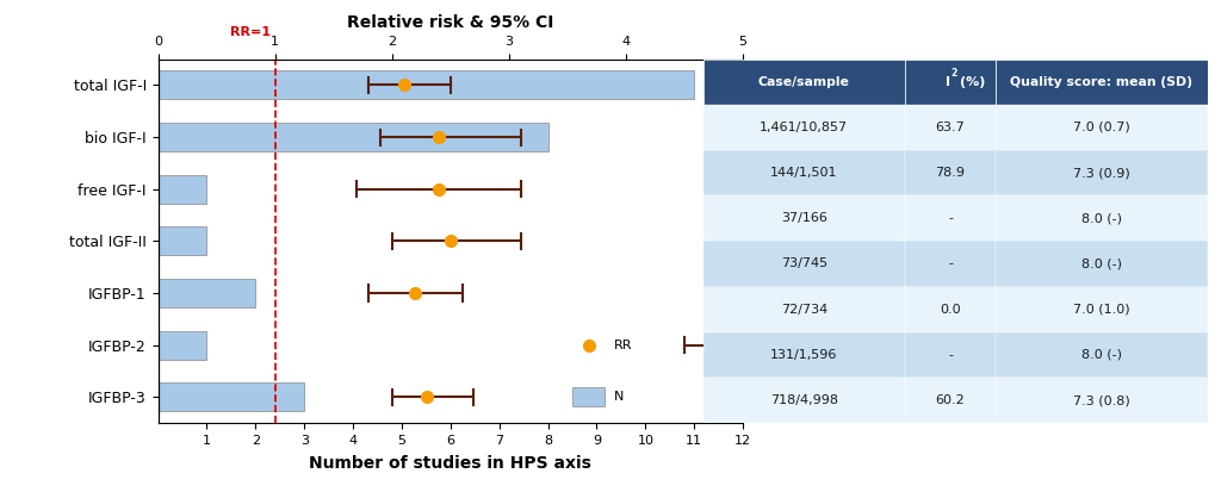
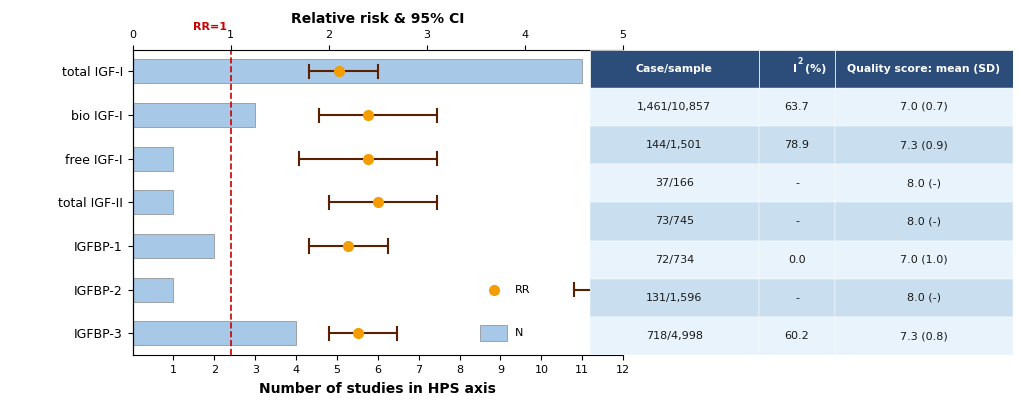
bio IGF-I: 8 -> 3
IGFBP-3: 3 -> 4
